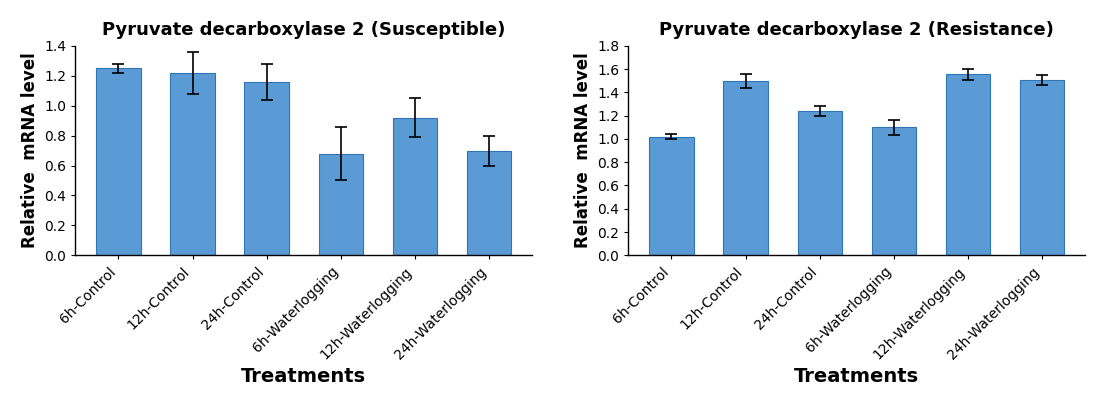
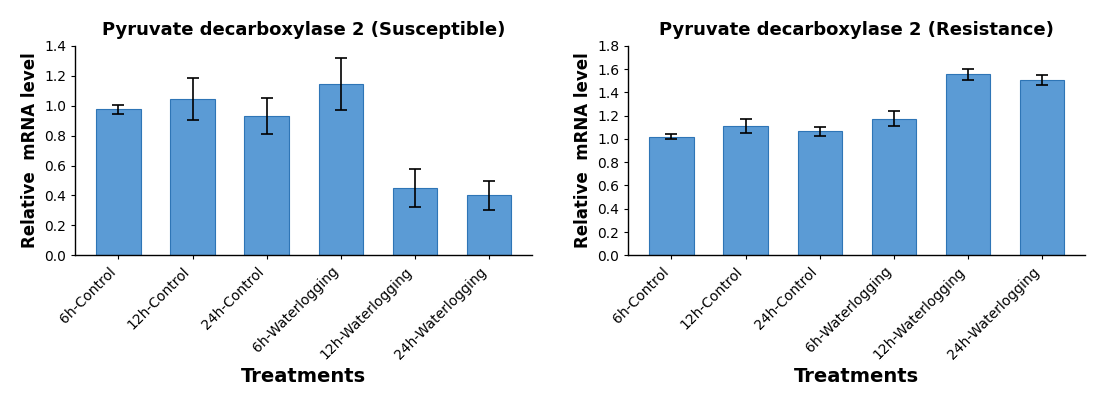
Pyruvate decarboxylase 2 (Susceptible)/6h-Control: 1.25 -> 0.97
Pyruvate decarboxylase 2 (Susceptible)/12h-Control: 1.22 -> 1.04
Pyruvate decarboxylase 2 (Susceptible)/24h-Control: 1.16 -> 0.93
Pyruvate decarboxylase 2 (Susceptible)/6h-Waterlogging: 0.68 -> 1.15
Pyruvate decarboxylase 2 (Susceptible)/12h-Waterlogging: 0.92 -> 0.45
Pyruvate decarboxylase 2 (Susceptible)/24h-Waterlogging: 0.70 -> 0.40
Pyruvate decarboxylase 2 (Resistance)/12h-Control: 1.50 -> 1.11
Pyruvate decarboxylase 2 (Resistance)/24h-Control: 1.24 -> 1.06
Pyruvate decarboxylase 2 (Resistance)/6h-Waterlogging: 1.10 -> 1.18
